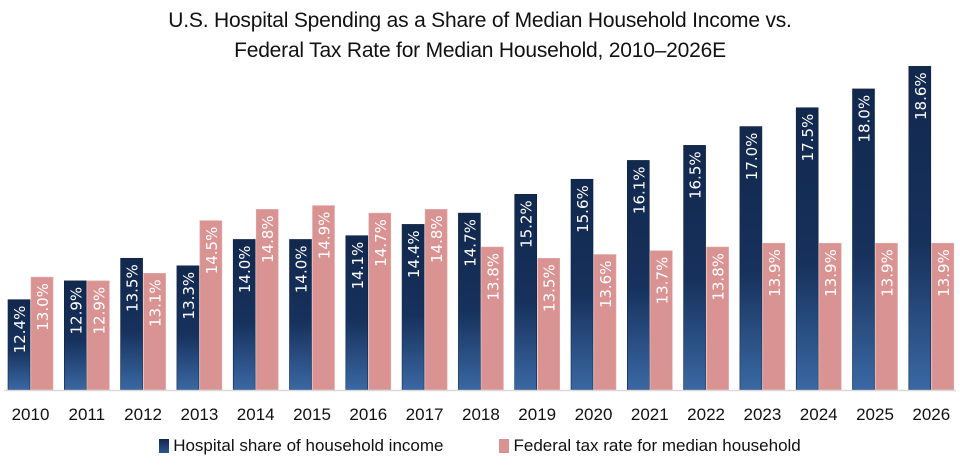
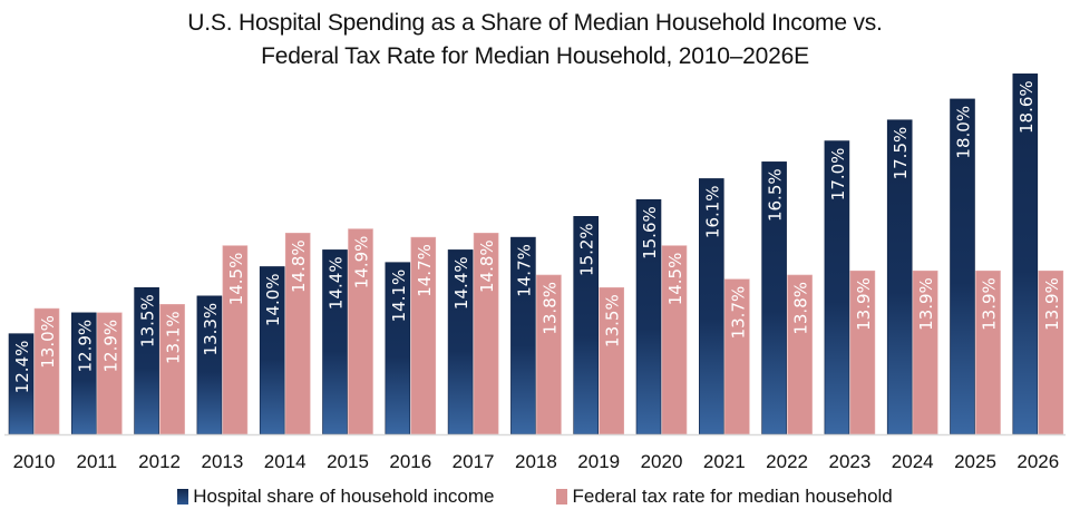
Hospital share of household income/2015: 14.0% -> 14.4%
Federal tax rate for median household/2020: 13.6% -> 14.5%
